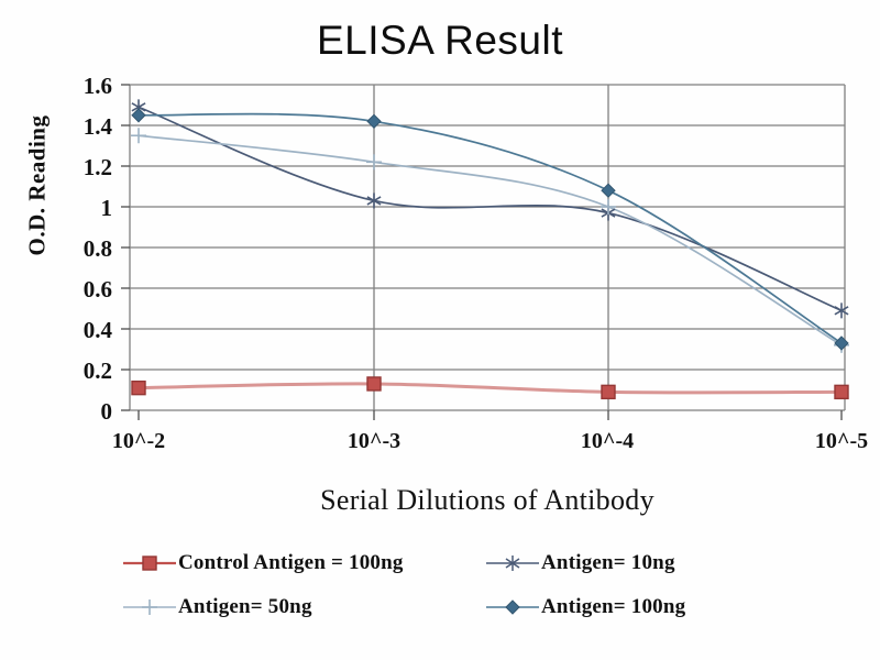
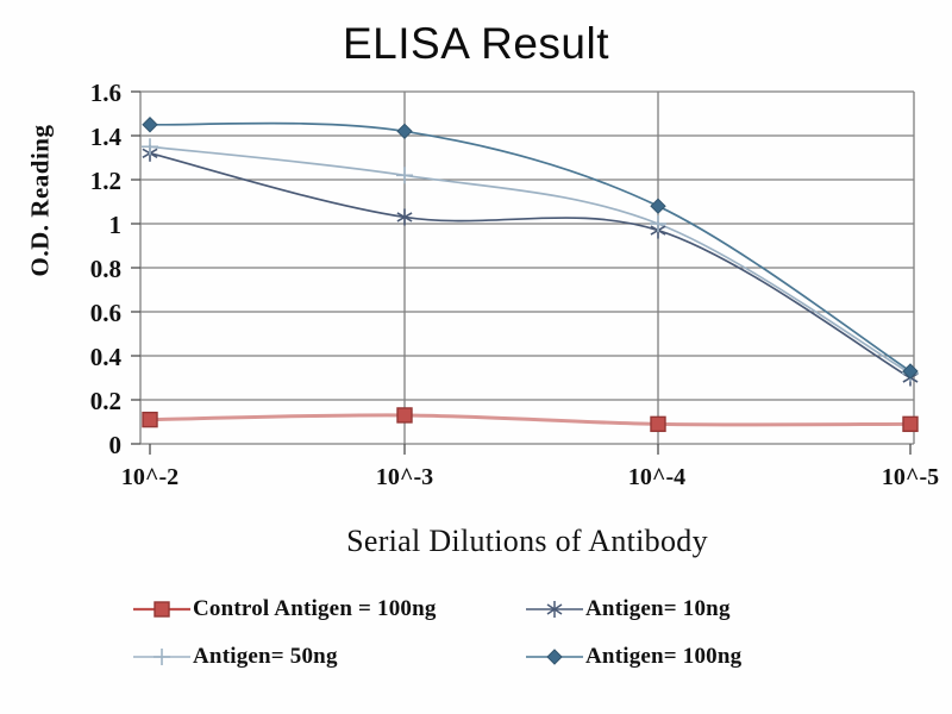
Antigen= 10ng/10^-2: 1.49 -> 1.32
Antigen= 10ng/10^-5: 0.49 -> 0.30
